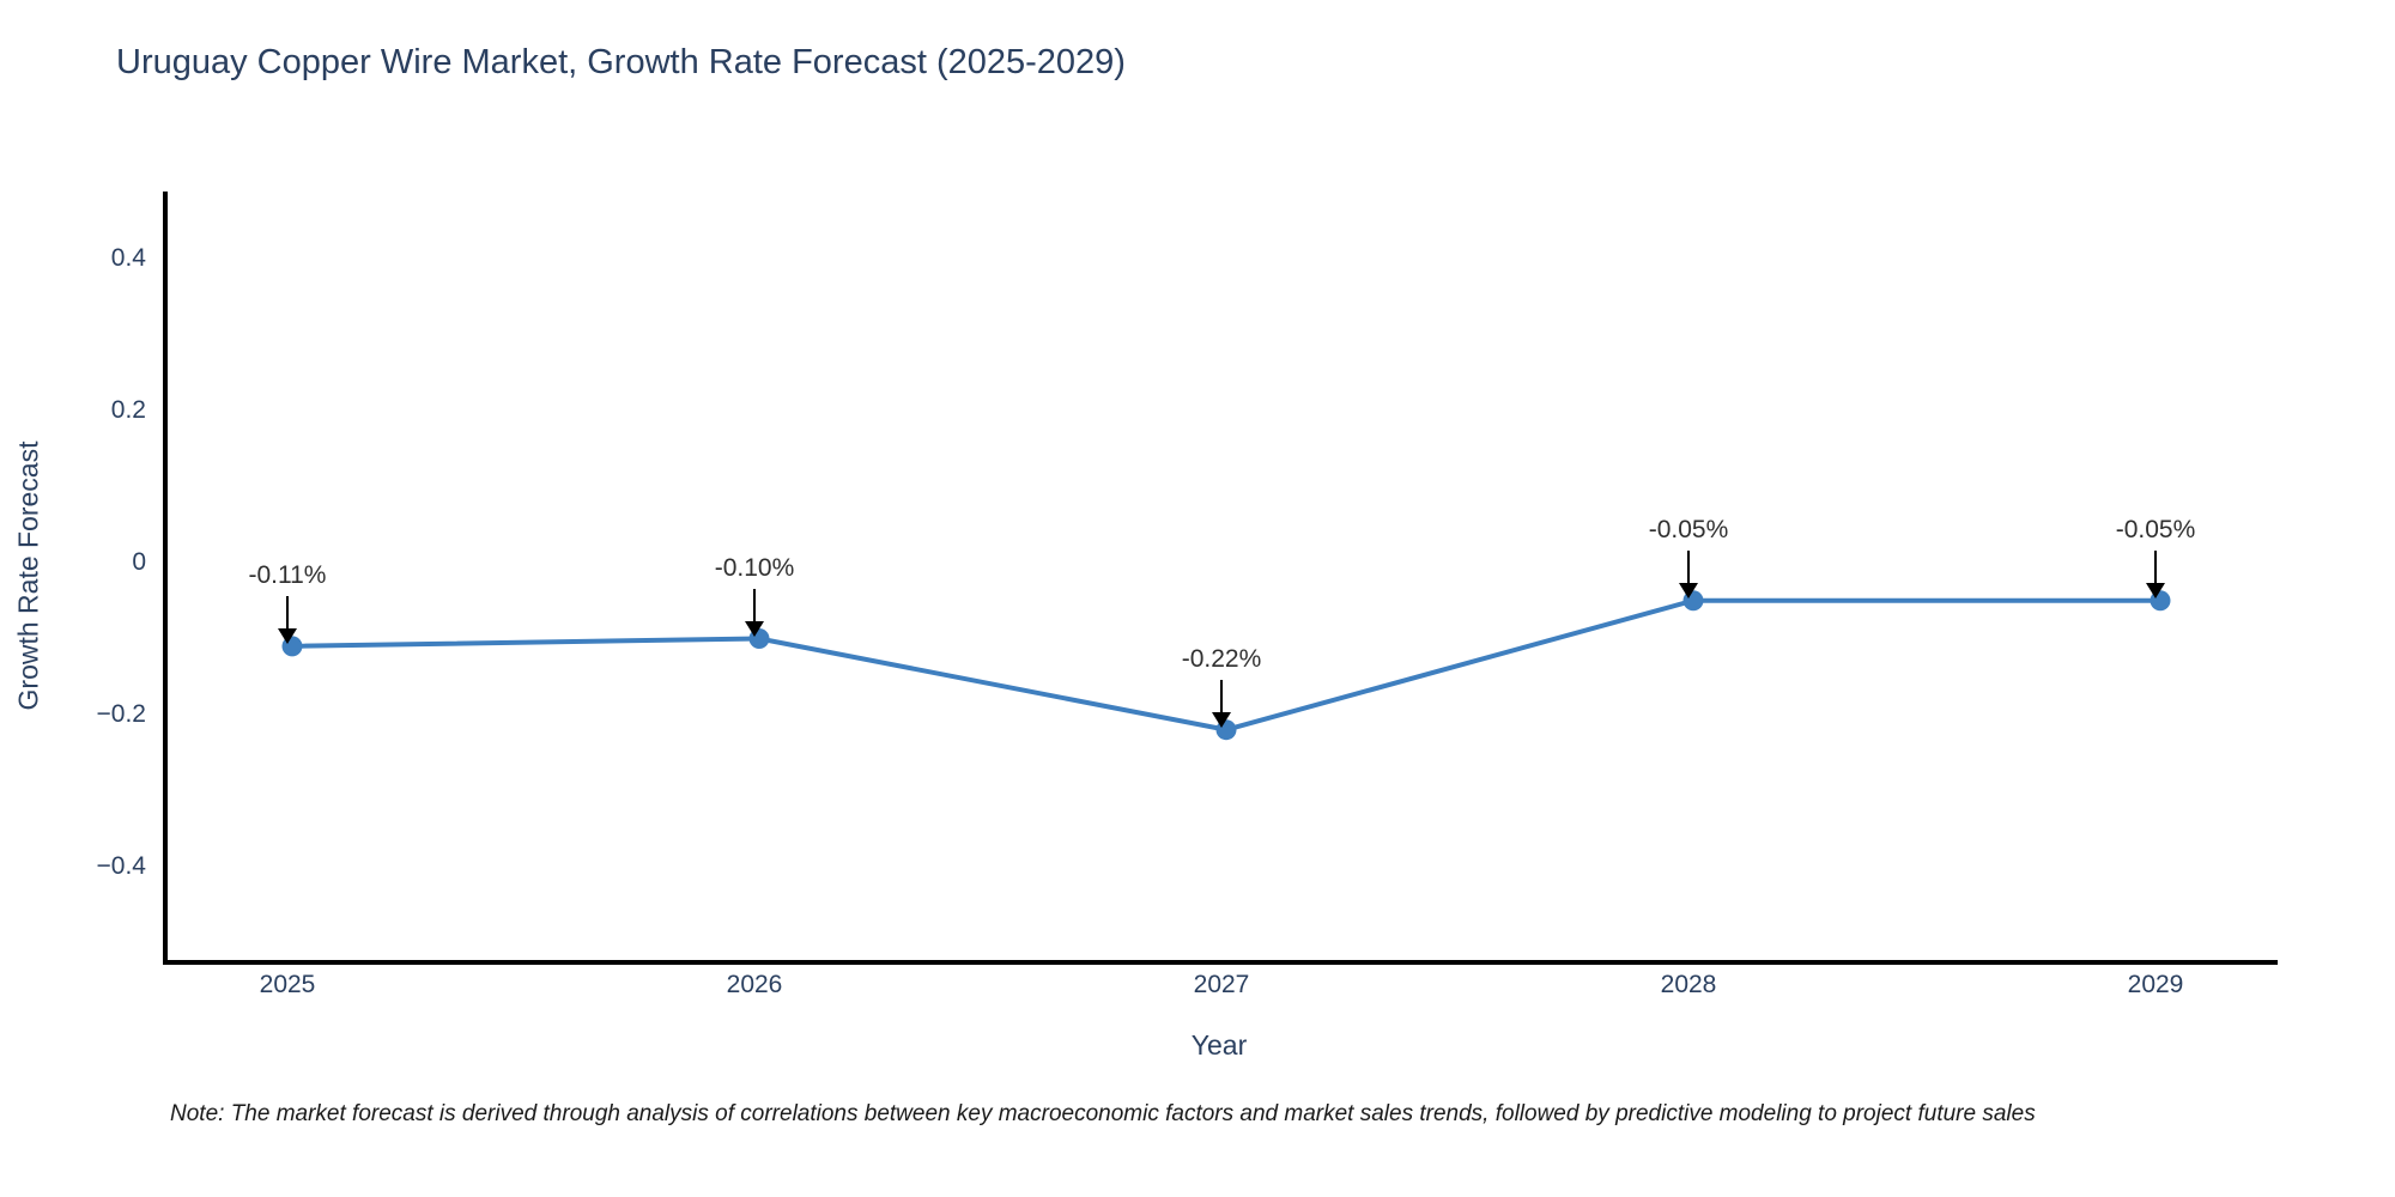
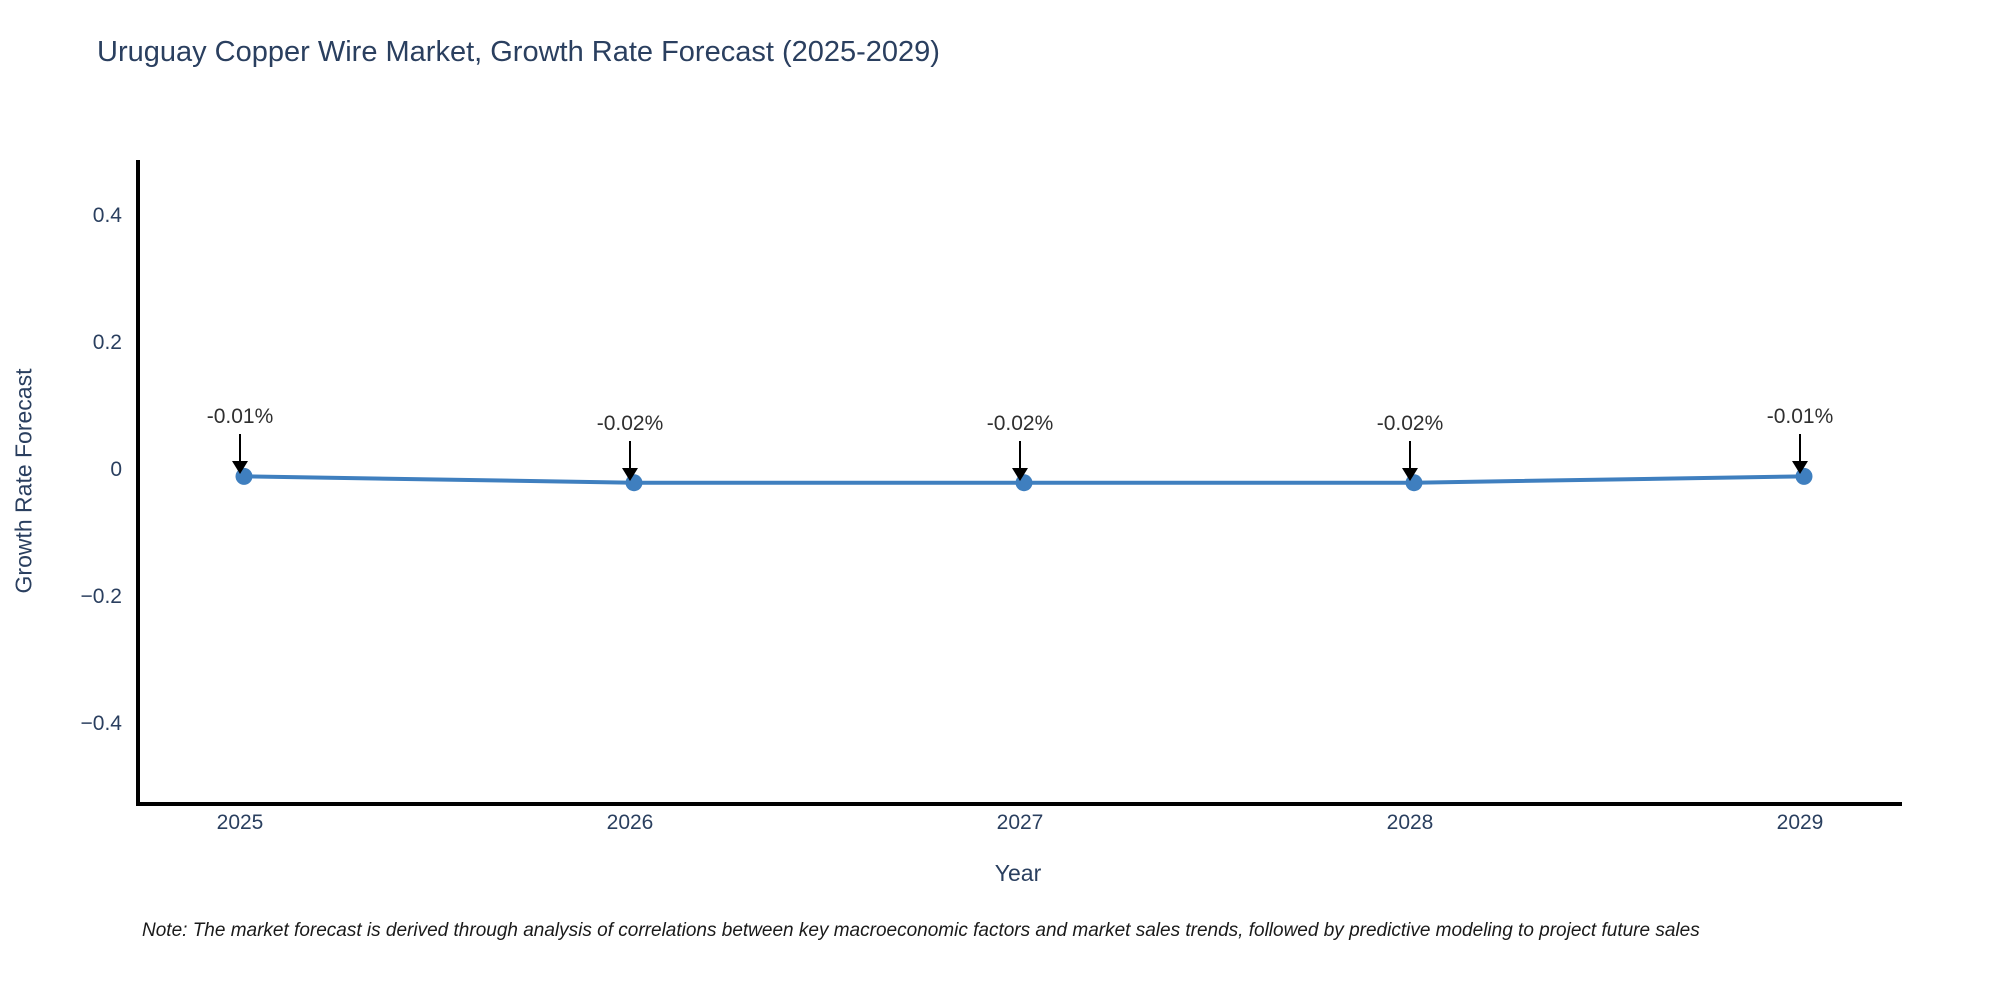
2025: -0.11% -> -0.01%
2026: -0.10% -> -0.02%
2027: -0.22% -> -0.02%
2028: -0.05% -> -0.02%
2029: -0.05% -> -0.01%
